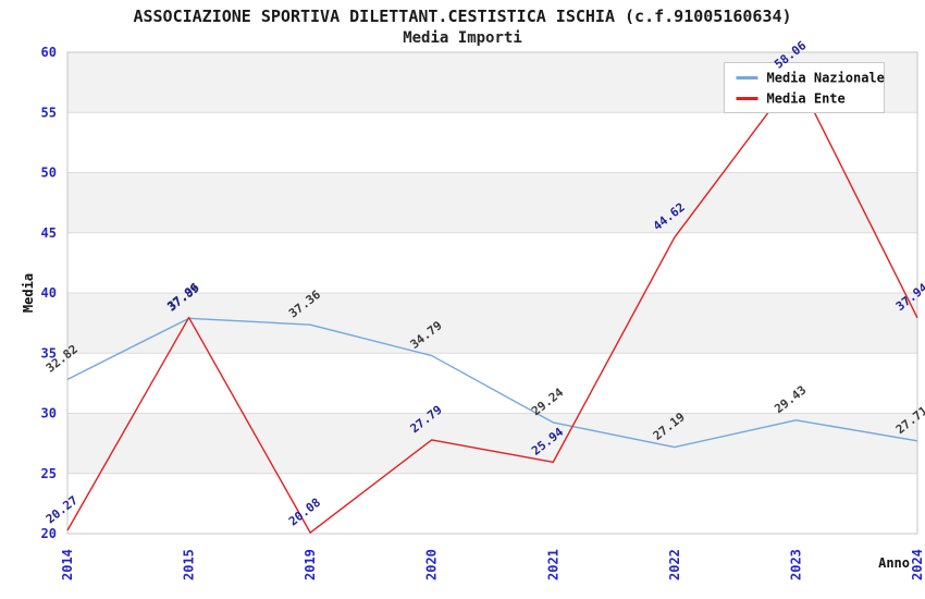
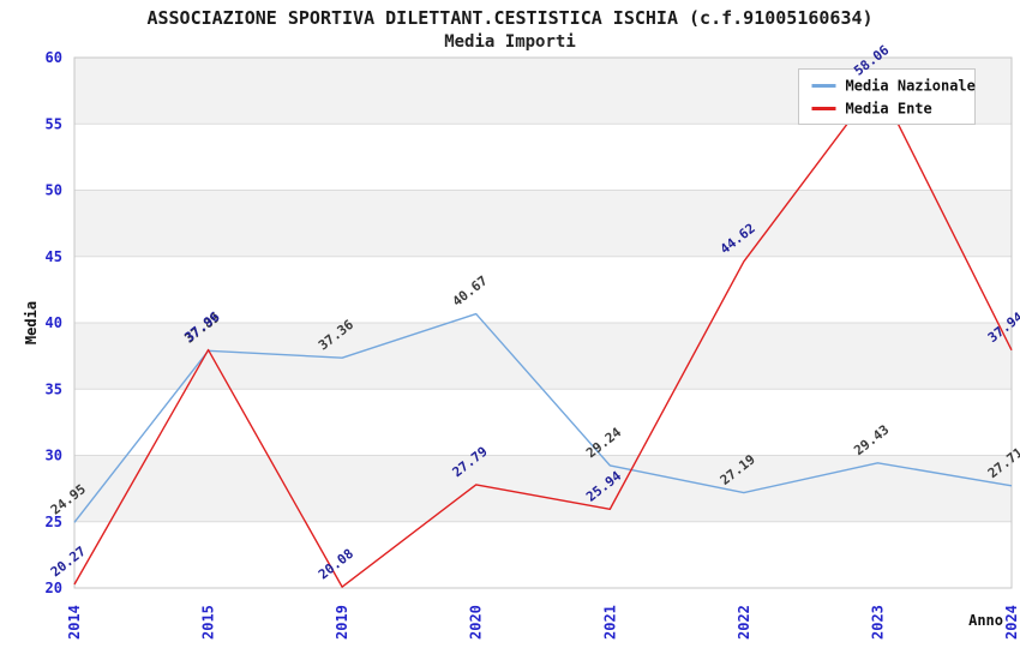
Media Nazionale/2014: 32.82 -> 24.95
Media Nazionale/2020: 34.79 -> 40.67
